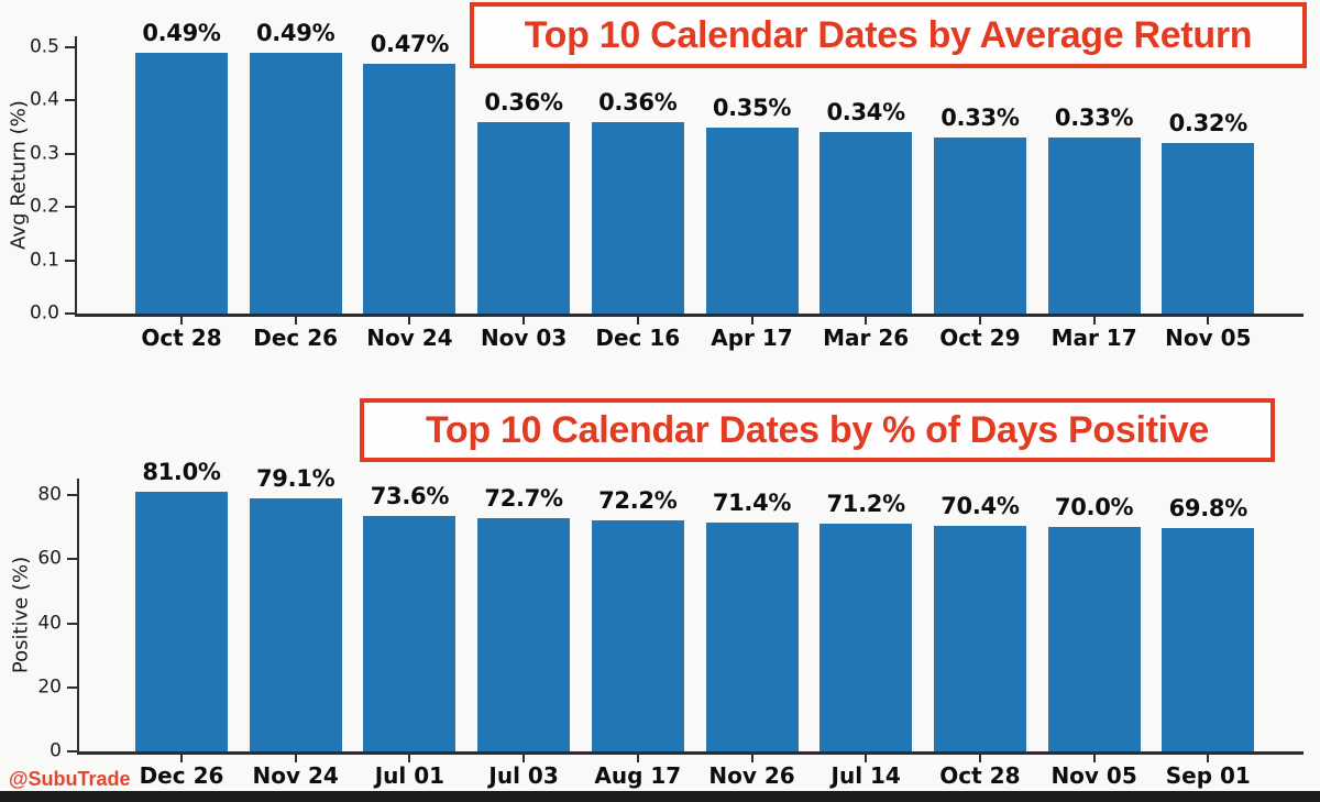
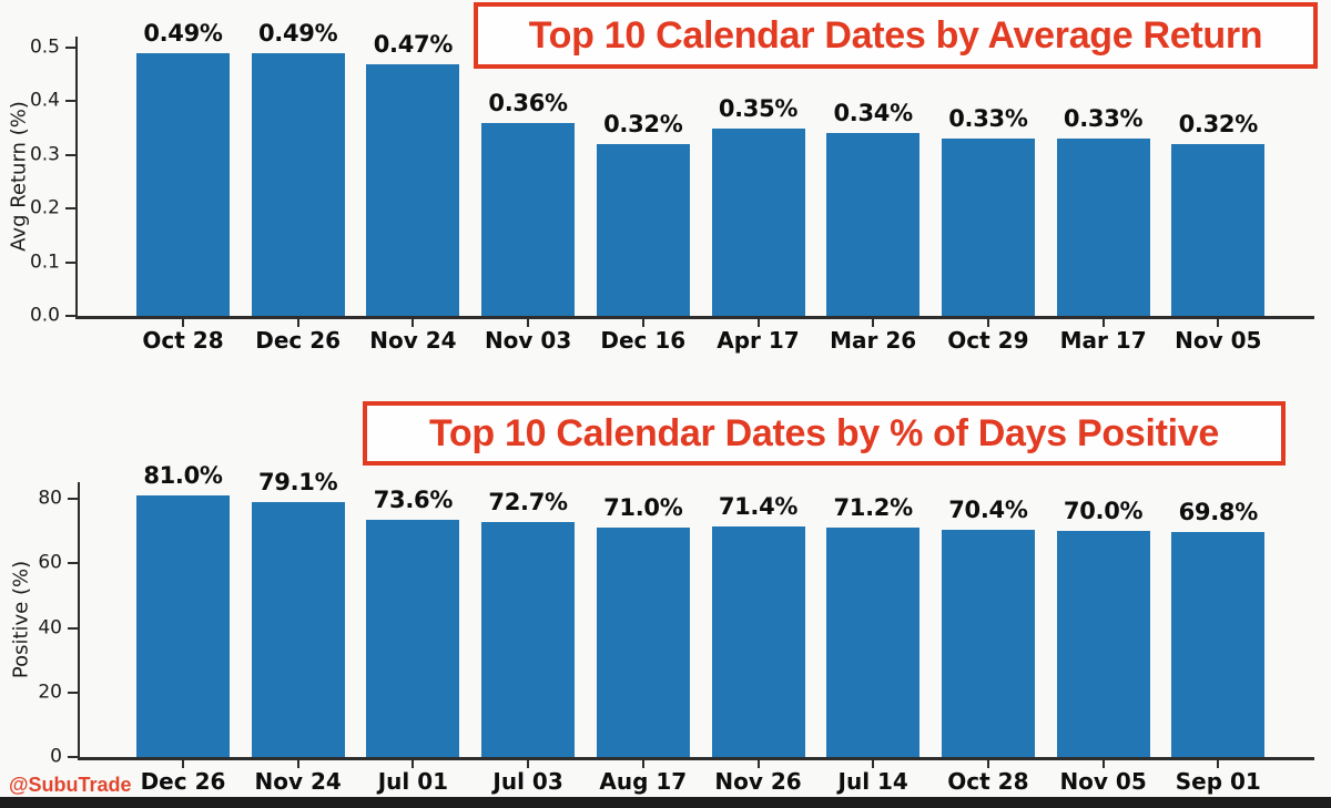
Top 10 Calendar Dates by Average Return/Dec 16: 0.36% -> 0.32%
Top 10 Calendar Dates by % of Days Positive/Aug 17: 72.2% -> 71.0%
